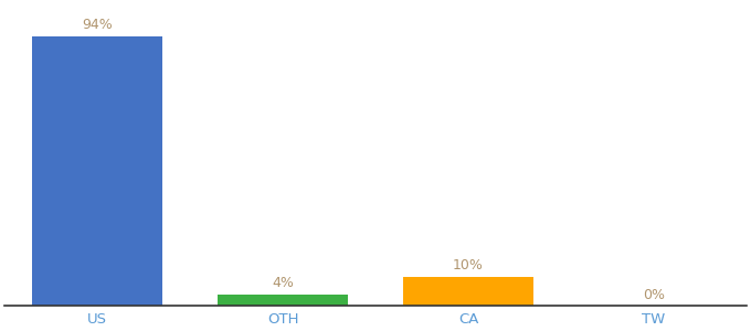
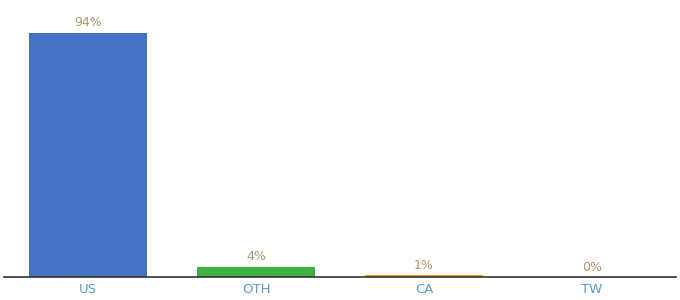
CA: 10% -> 1%
